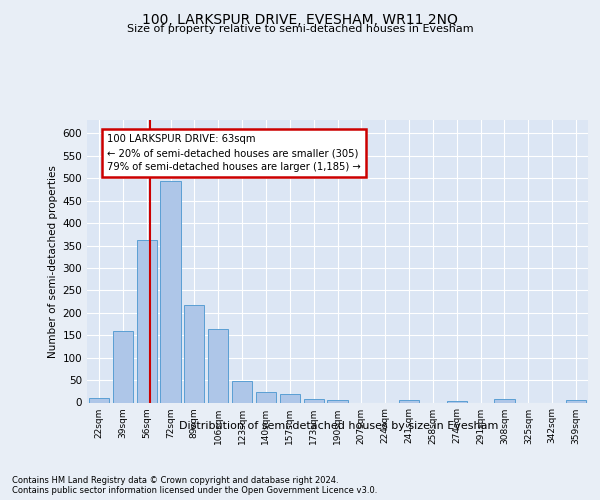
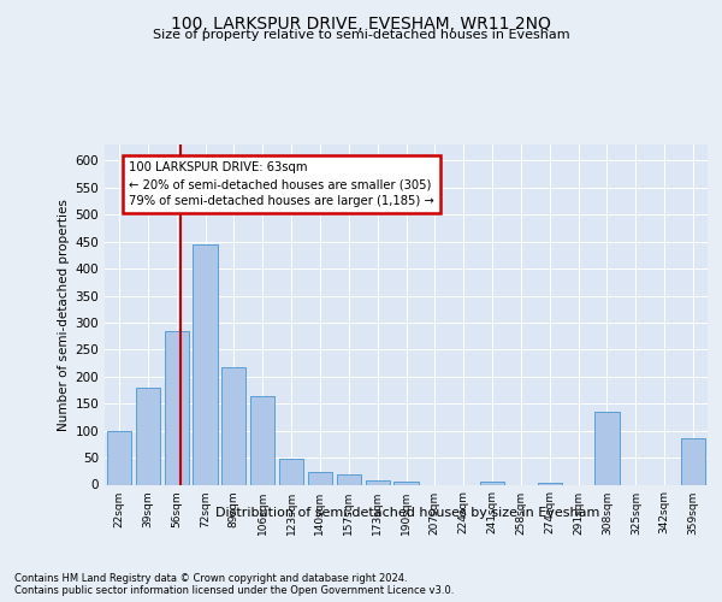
22sqm: 10 -> 100
39sqm: 160 -> 180
56sqm: 362 -> 285
72sqm: 493 -> 445
308sqm: 8 -> 135
359sqm: 5 -> 85
